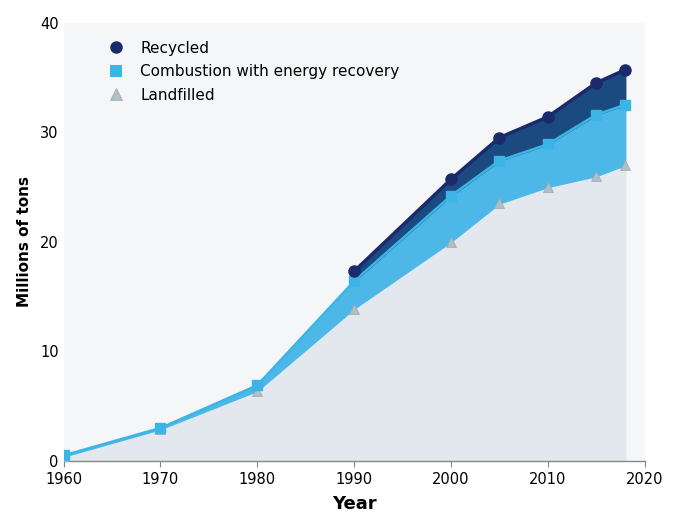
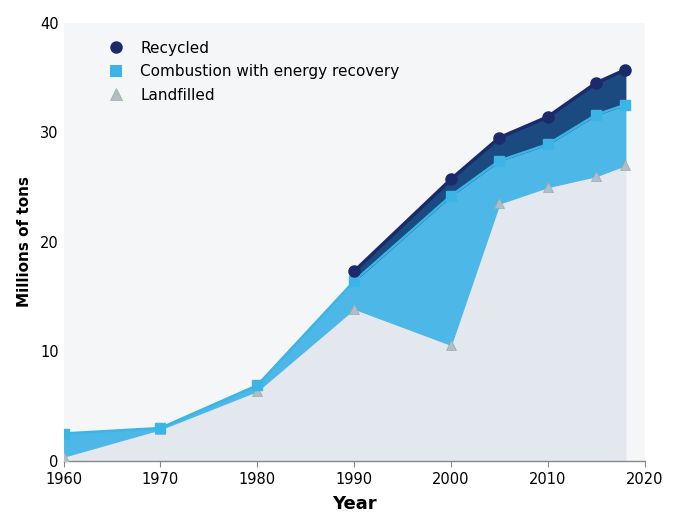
Combustion with energy recovery/1960: 0.5 -> 2.5
Landfilled/2000: 20.0 -> 10.6
